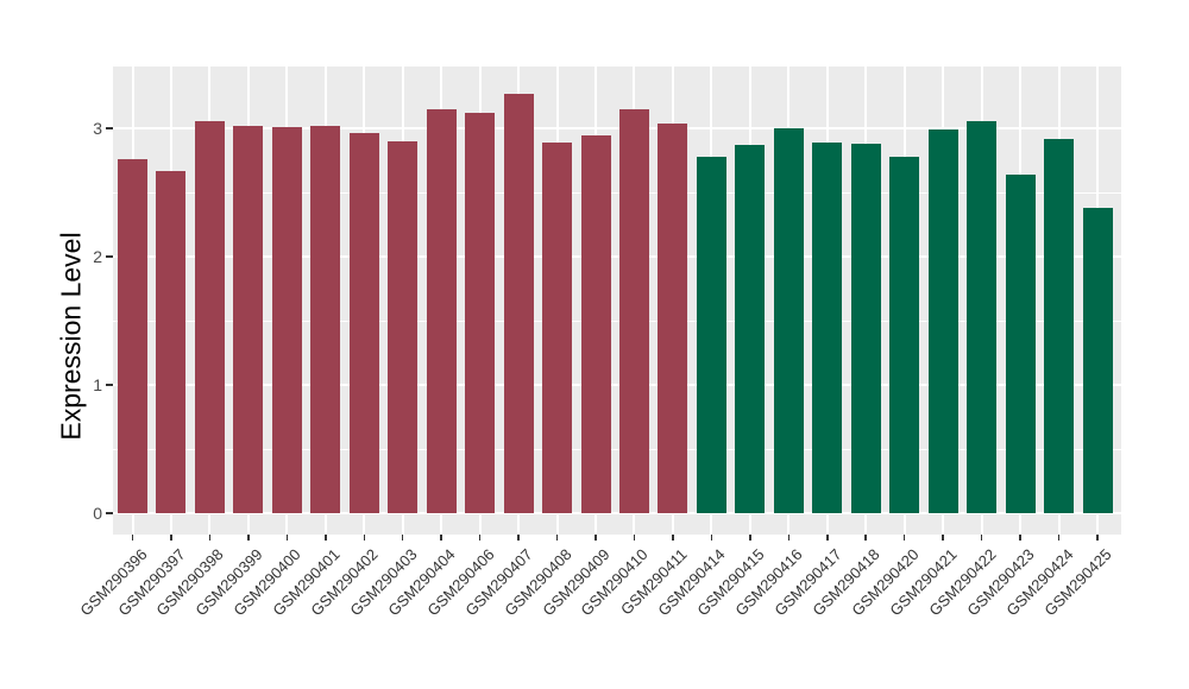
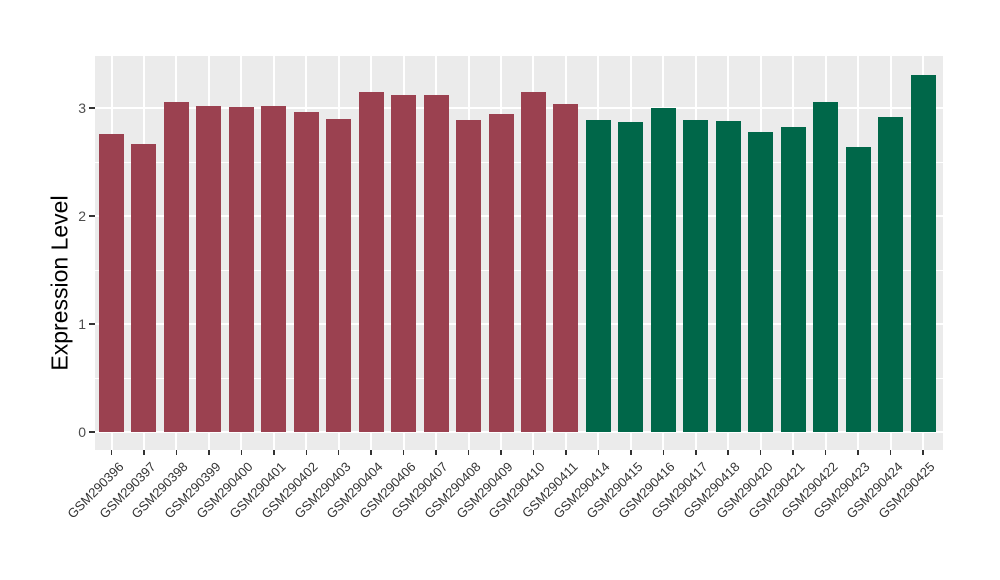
GSM290407: 3.27 -> 3.12
GSM290414: 2.78 -> 2.89
GSM290421: 2.99 -> 2.82
GSM290425: 2.38 -> 3.31
